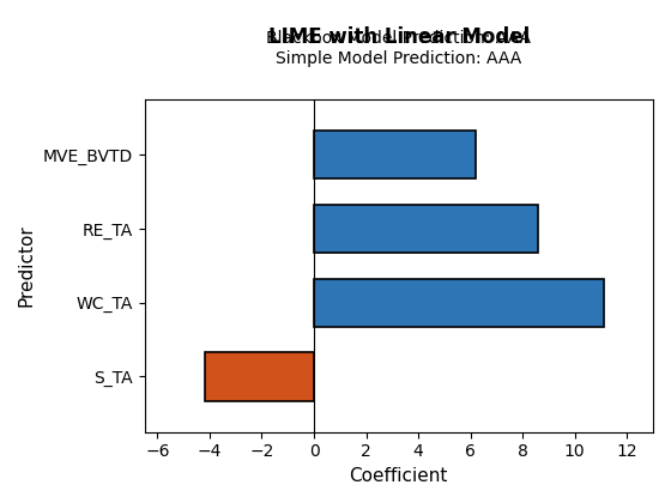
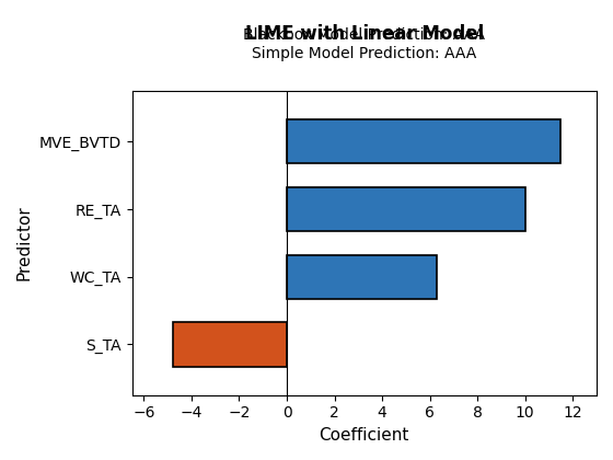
MVE_BVTD: 6.2 -> 11.5
RE_TA: 8.6 -> 10.0
WC_TA: 11.1 -> 6.3
S_TA: -4.2 -> -4.8
